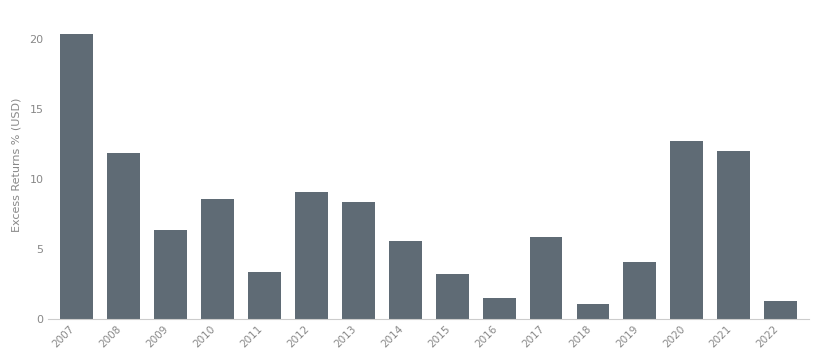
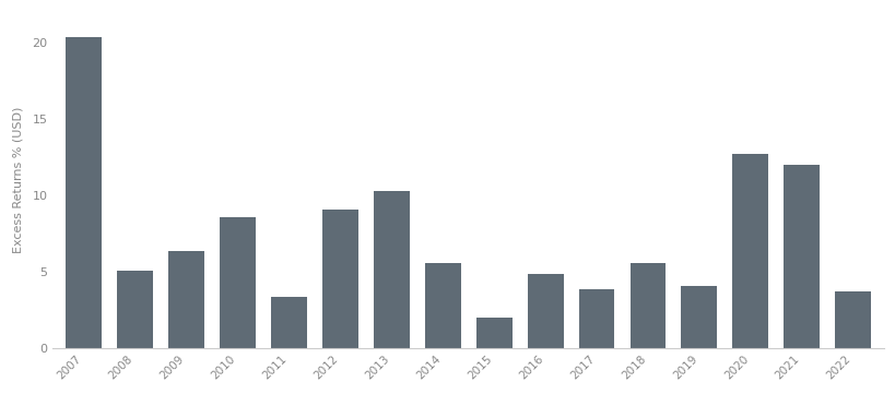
2008: 11.9 -> 5.1
2013: 8.4 -> 10.3
2015: 3.2 -> 2.0
2016: 1.5 -> 4.9
2017: 5.9 -> 3.9
2018: 1.1 -> 5.6
2022: 1.3 -> 3.7
